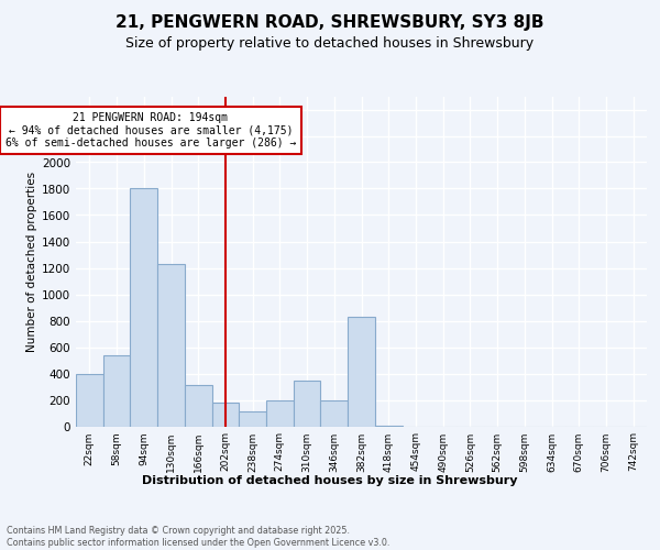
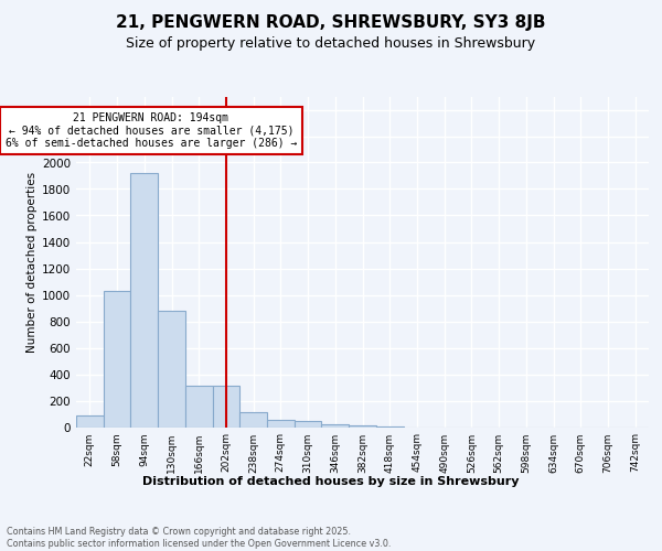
22sqm: 400 -> 80
58sqm: 540 -> 1030
94sqm: 1800 -> 1920
130sqm: 1230 -> 880
202sqm: 180 -> 320
274sqm: 200 -> 50
310sqm: 350 -> 40
346sqm: 200 -> 20
382sqm: 830 -> 10
